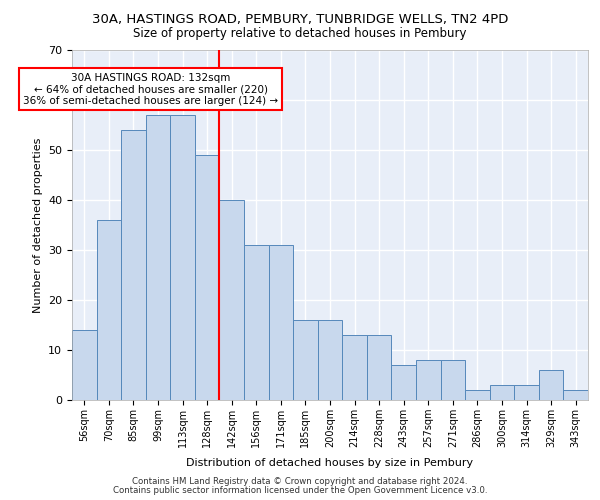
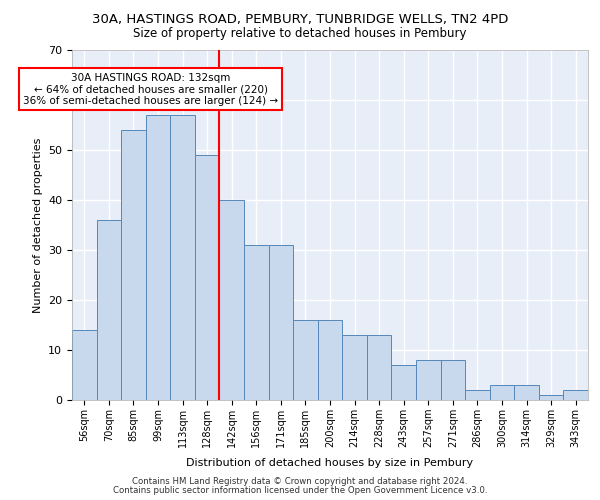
329sqm: 6 -> 1
